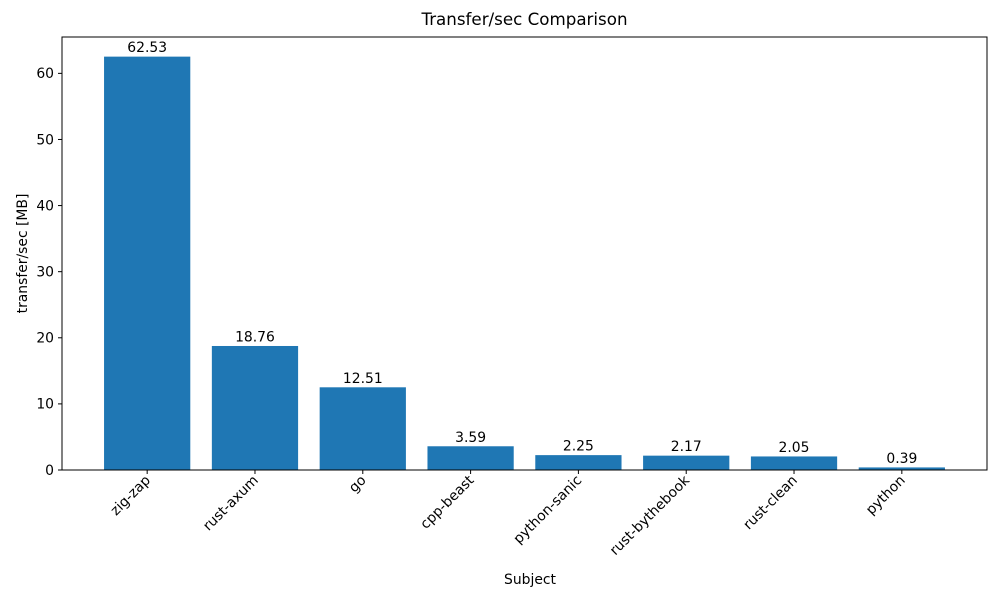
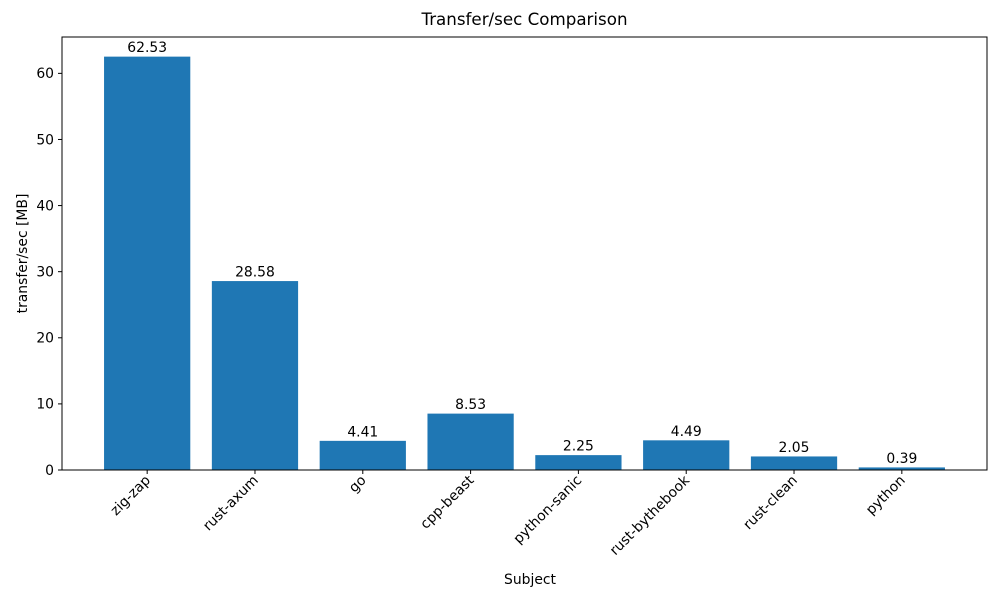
rust-axum: 18.76 -> 28.58
go: 12.51 -> 4.41
cpp-beast: 3.59 -> 8.53
rust-bythebook: 2.17 -> 4.49
